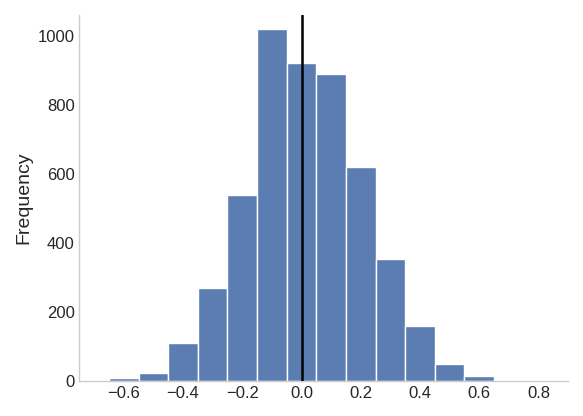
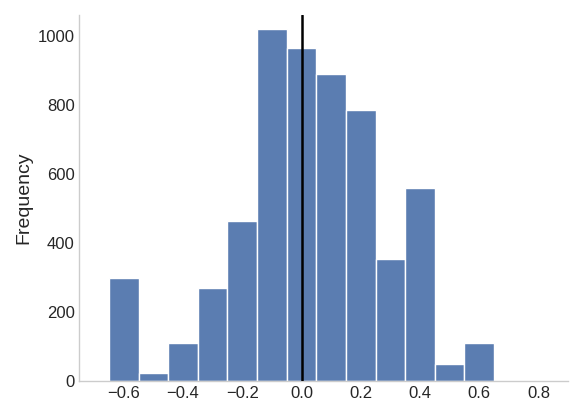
−0.6: 10 -> 300
−0.2: 540 -> 465
0.0: 920 -> 965
0.2: 620 -> 785
0.4: 160 -> 560
0.6: 15 -> 110
